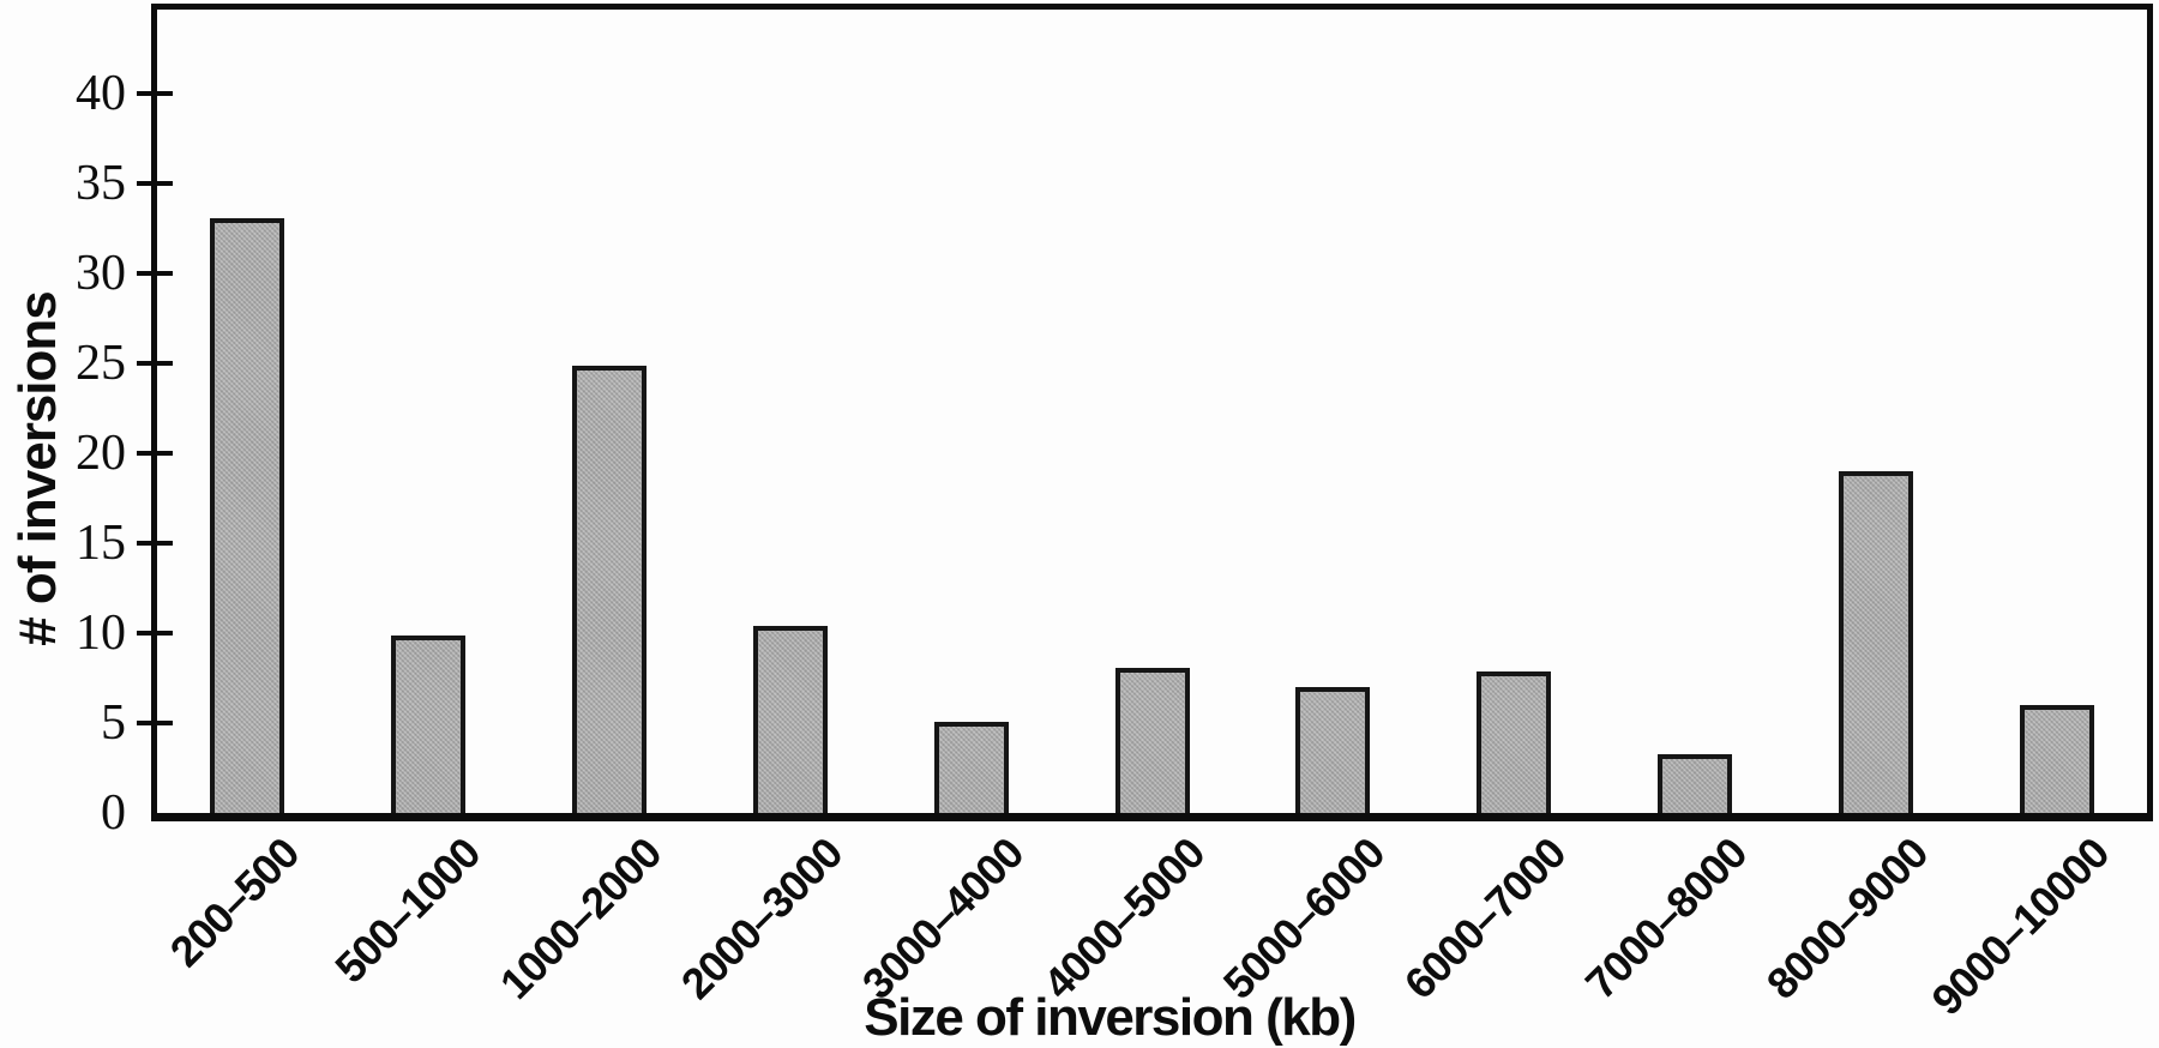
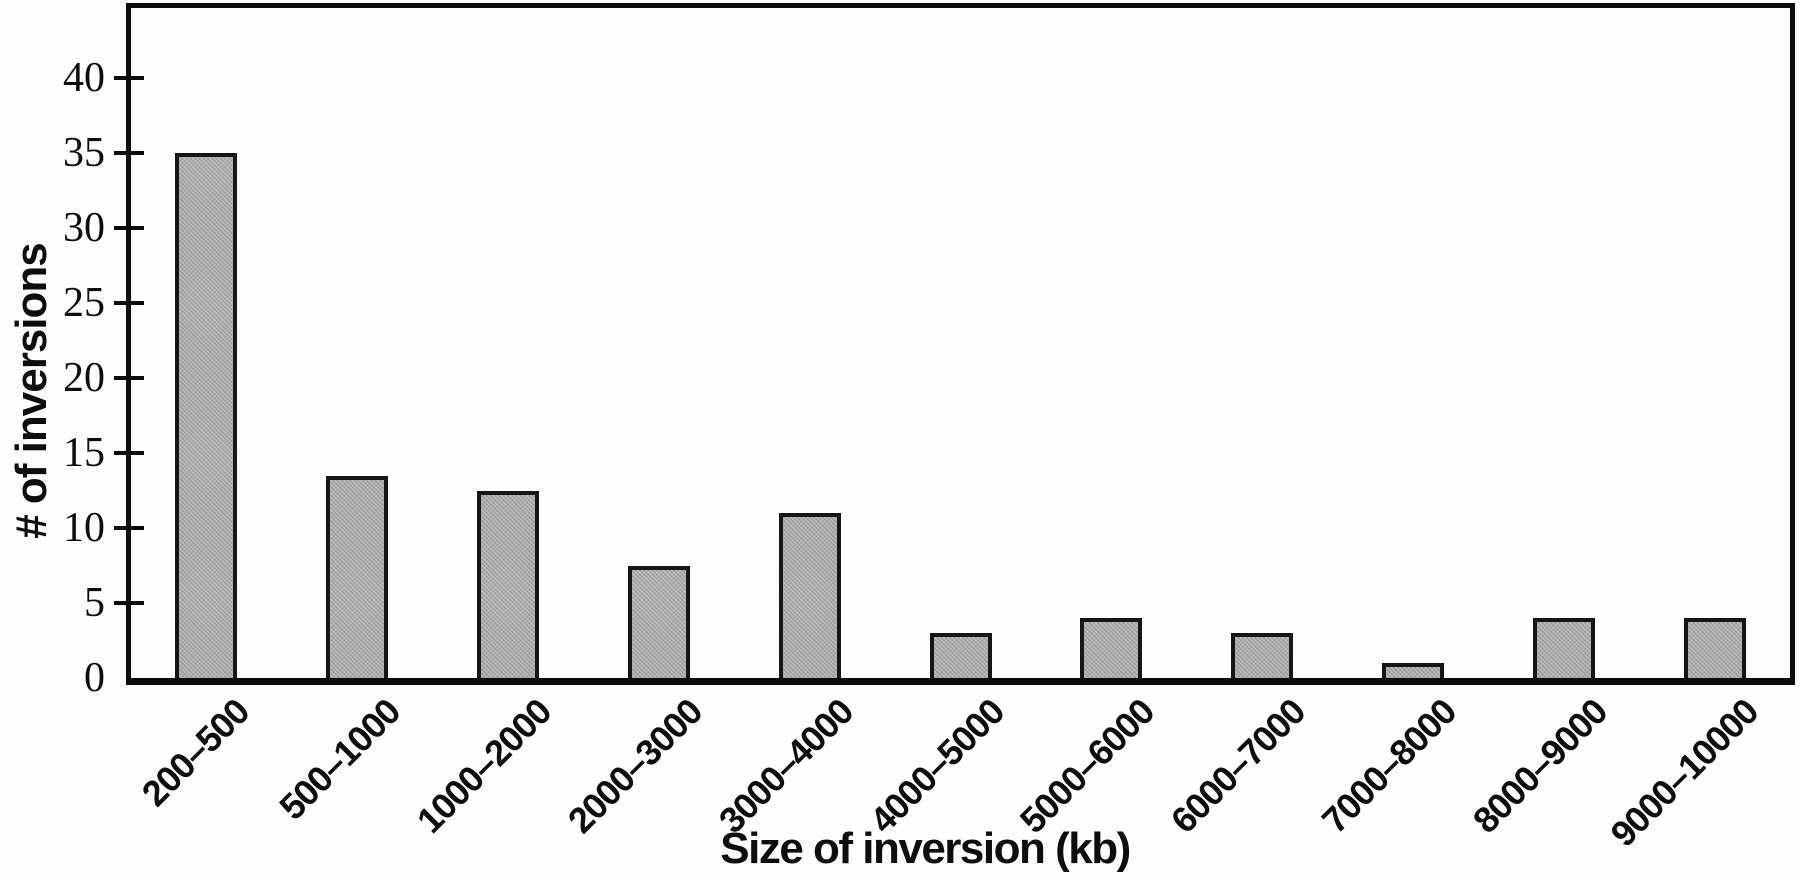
200–500: 33.1 -> 35.0
500–1000: 9.9 -> 13.5
1000–2000: 24.9 -> 12.5
2000–3000: 10.4 -> 7.5
3000–4000: 5.1 -> 11.0
4000–5000: 8.1 -> 3.0
5000–6000: 7.0 -> 4.0
6000–7000: 7.9 -> 3.0
7000–8000: 3.3 -> 1.0
8000–9000: 19.0 -> 4.0
9000–10000: 6.0 -> 4.0
